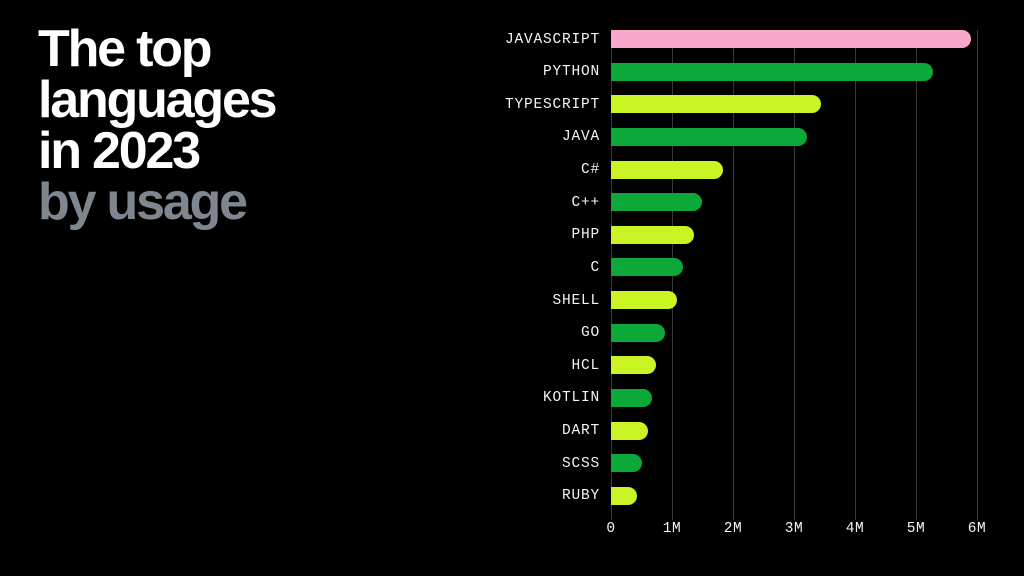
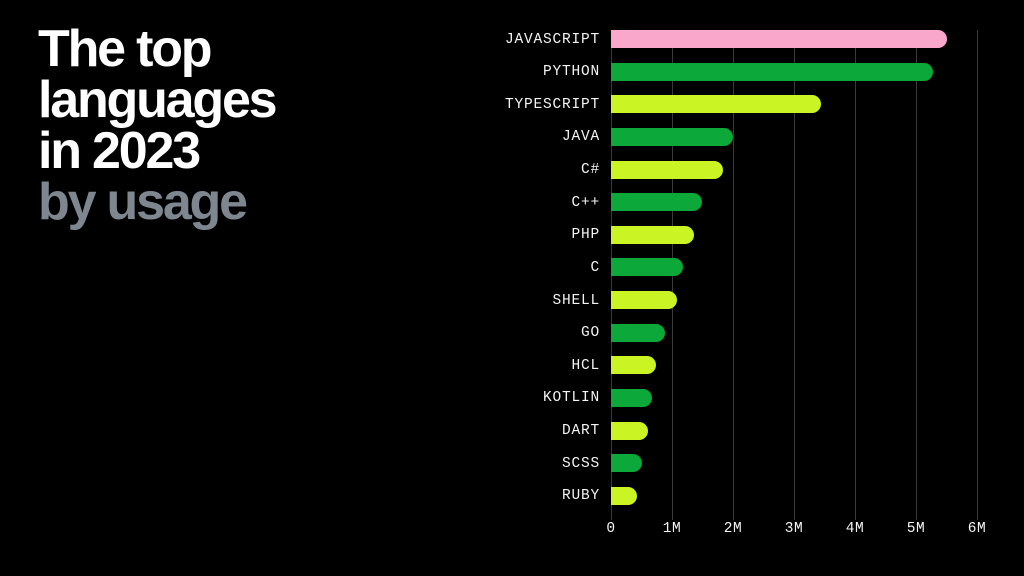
JAVASCRIPT: 5.9M -> 5.5M
JAVA: 3.2M -> 2.0M
